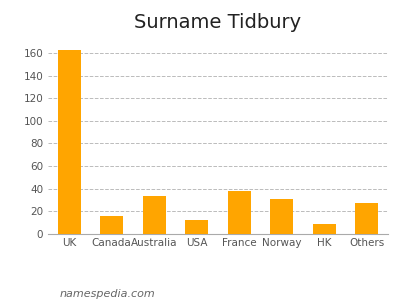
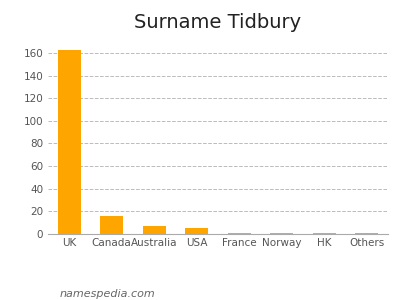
Australia: 34 -> 7
USA: 12 -> 5
France: 38 -> 1
Norway: 31 -> 1
HK: 9 -> 1
Others: 27 -> 1
